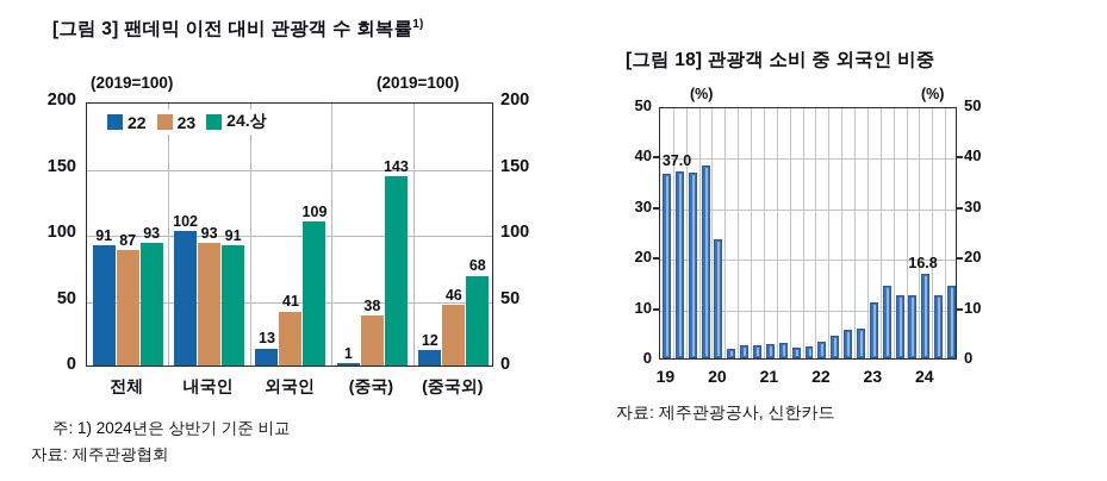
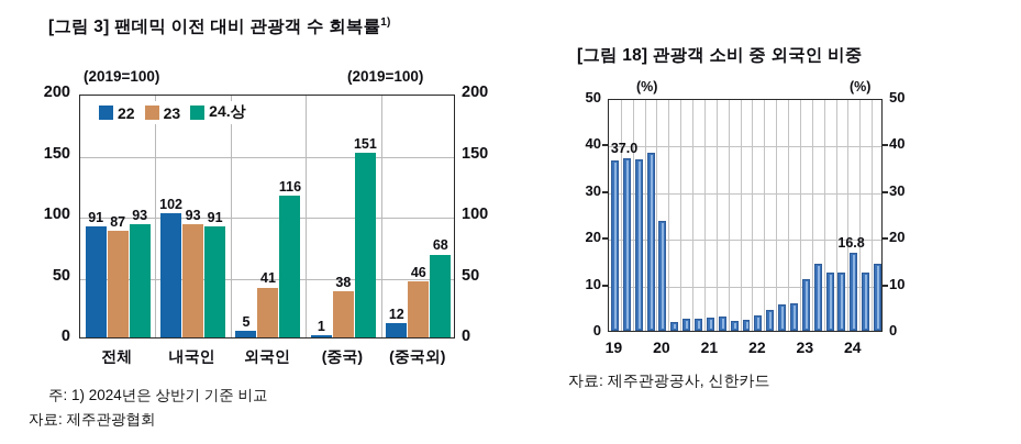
[그림 3] 팬데믹 이전 대비 관광객 수 회복률/22/외국인: 13 -> 5
[그림 3] 팬데믹 이전 대비 관광객 수 회복률/24.상/외국인: 109 -> 116
[그림 3] 팬데믹 이전 대비 관광객 수 회복률/24.상/(중국): 143 -> 151
